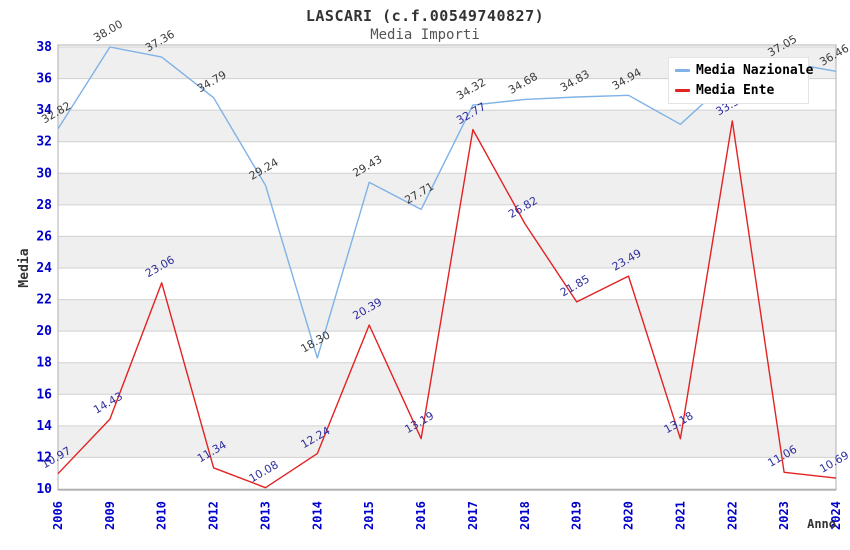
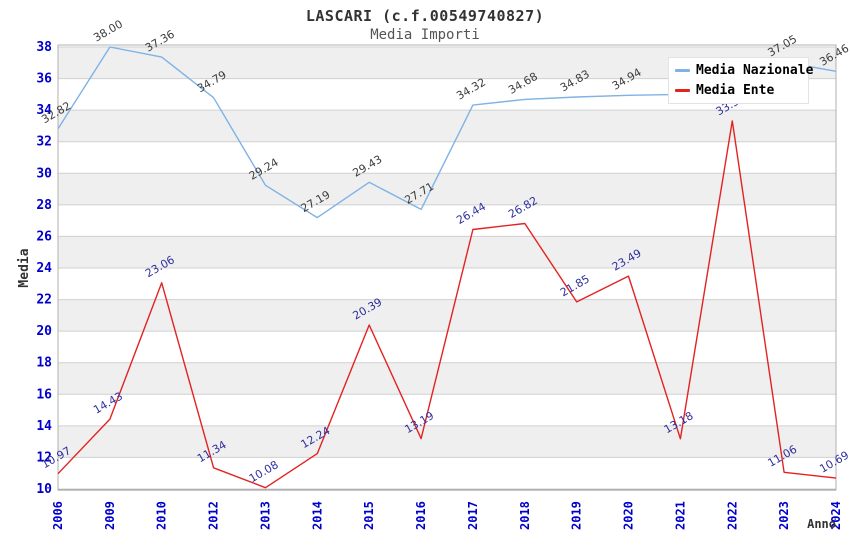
Media Nazionale/2014: 18.30 -> 27.19
Media Ente/2017: 32.77 -> 26.44
Media Nazionale/2021: 33.1 -> 35.0
